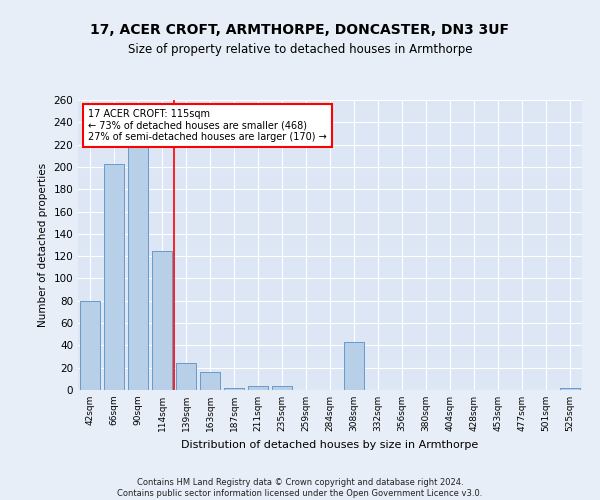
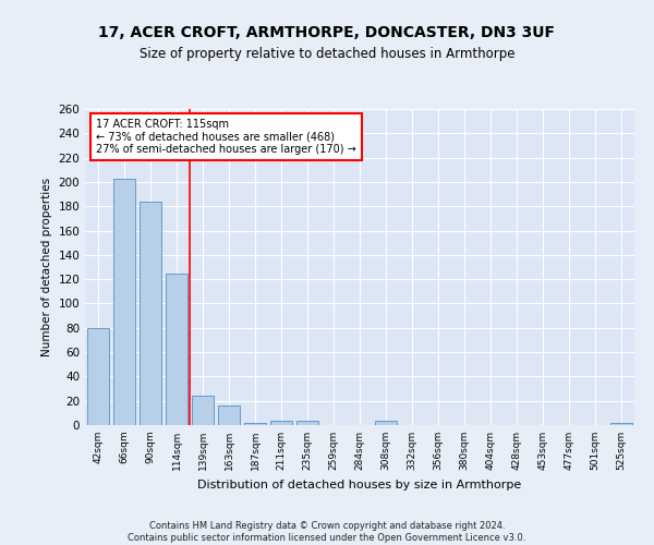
90sqm: 220 -> 184
308sqm: 43 -> 4
